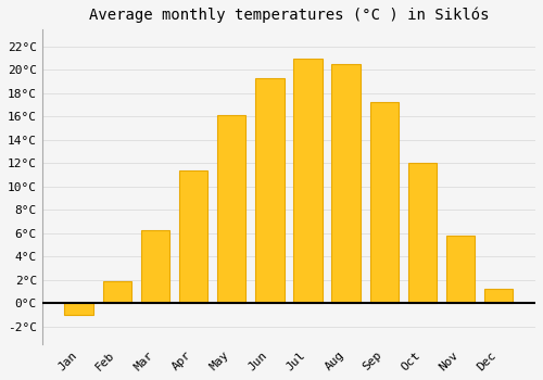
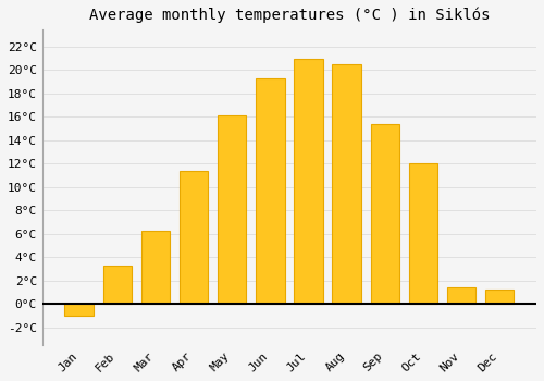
Feb: 1.9°C -> 3.3°C
Sep: 17.2°C -> 15.4°C
Nov: 5.8°C -> 1.4°C
